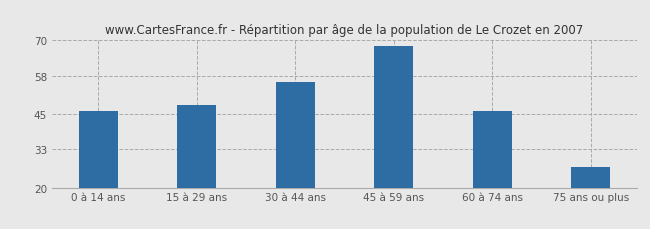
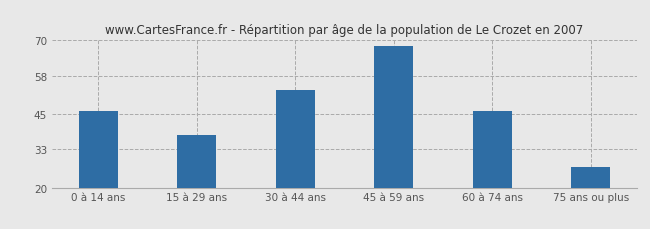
15 à 29 ans: 48 -> 38
30 à 44 ans: 56 -> 53
